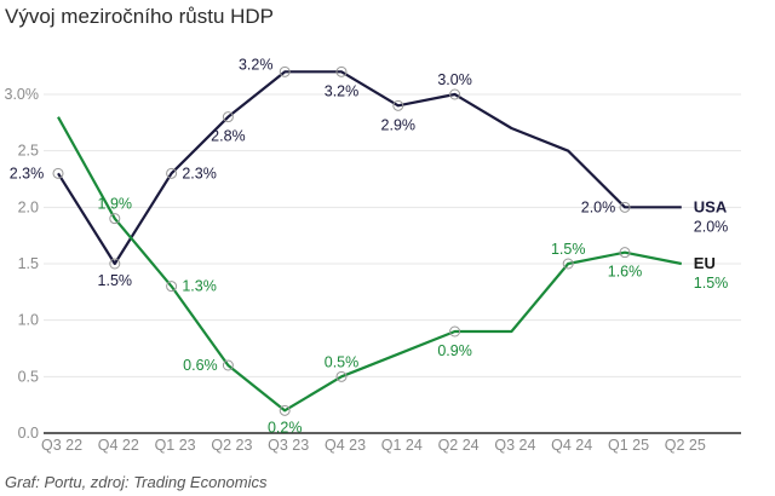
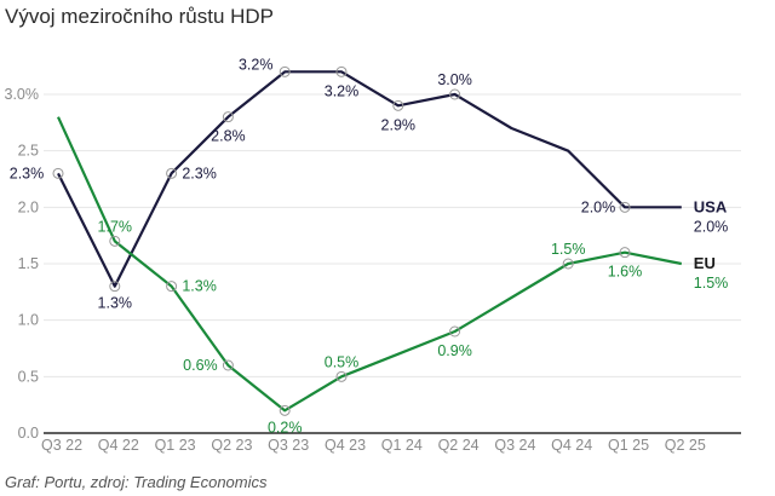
USA/Q4 22: 1.5% -> 1.3%
EU/Q4 22: 1.9% -> 1.7%
EU/Q3 24: 0.9% -> 1.2%
